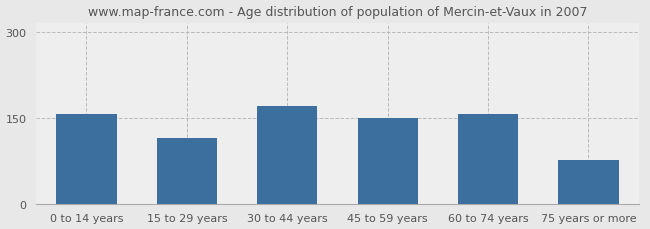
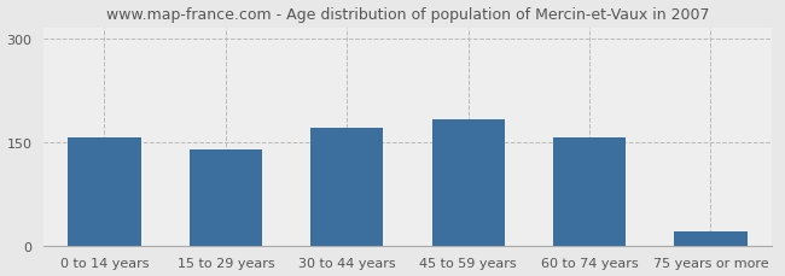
15 to 29 years: 114 -> 139
45 to 59 years: 150 -> 182
75 years or more: 76 -> 20
